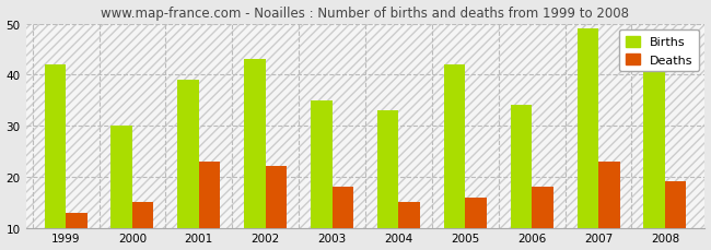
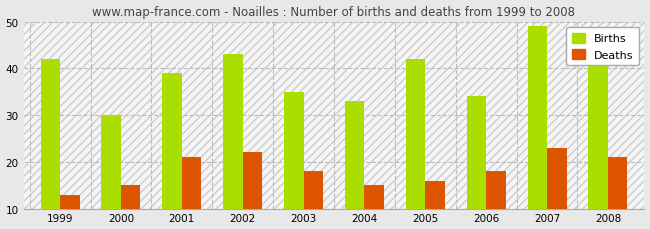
Deaths/2001: 23 -> 21
Deaths/2008: 19 -> 21
